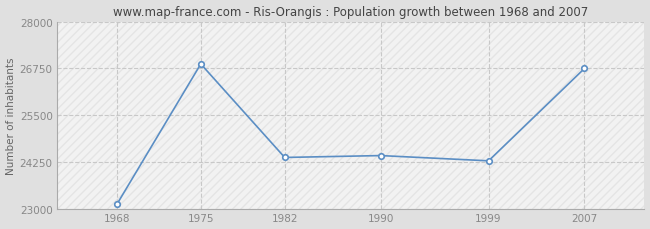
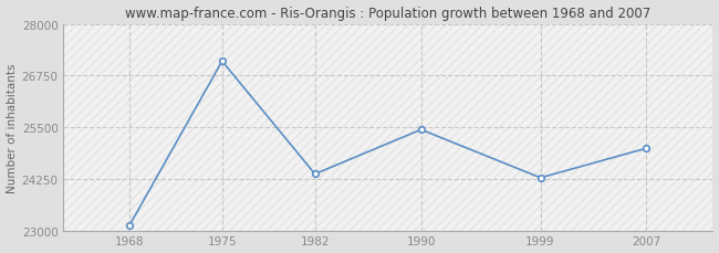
1975: 26870 -> 27100
1990: 24430 -> 25450
2007: 26750 -> 25000
